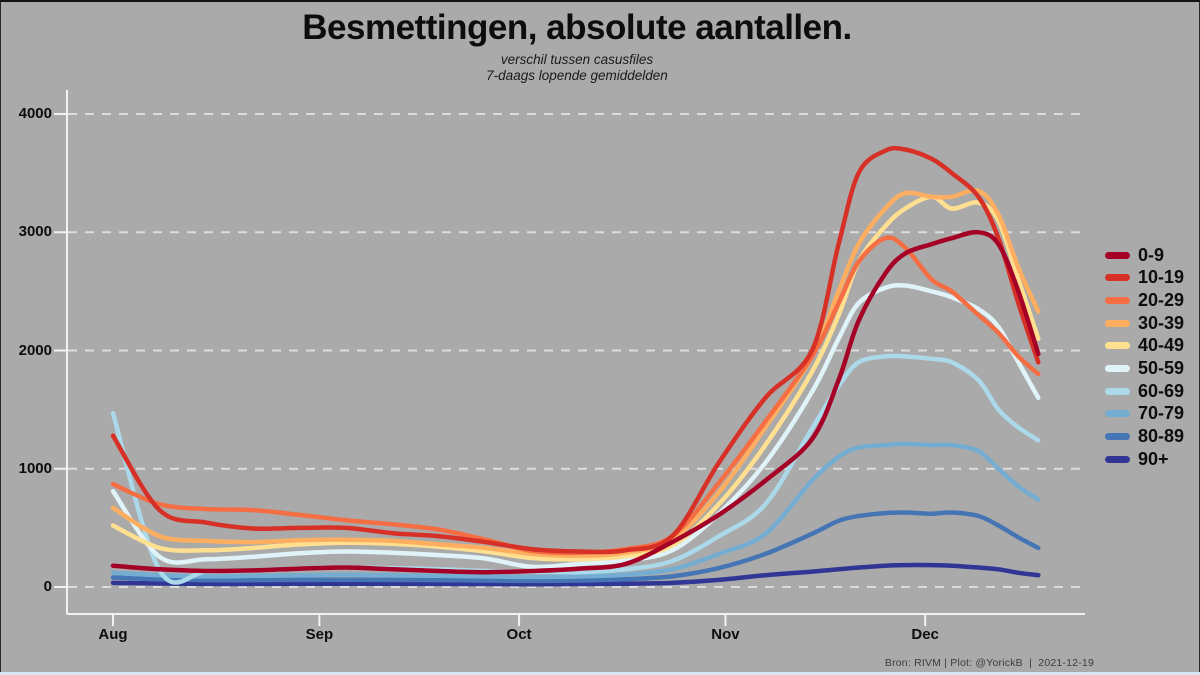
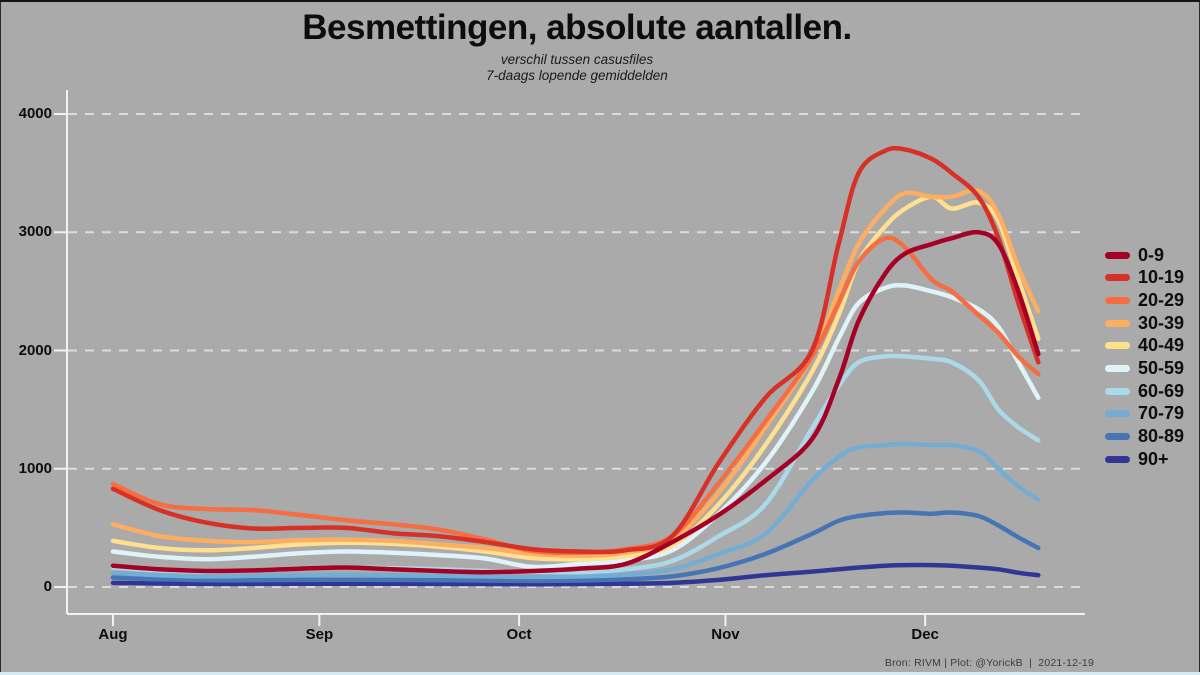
10-19/0: 1280 -> 830
30-39/0: 670 -> 530
40-49/0: 520 -> 390
50-59/0: 810 -> 300
60-69/0: 1470 -> 160
